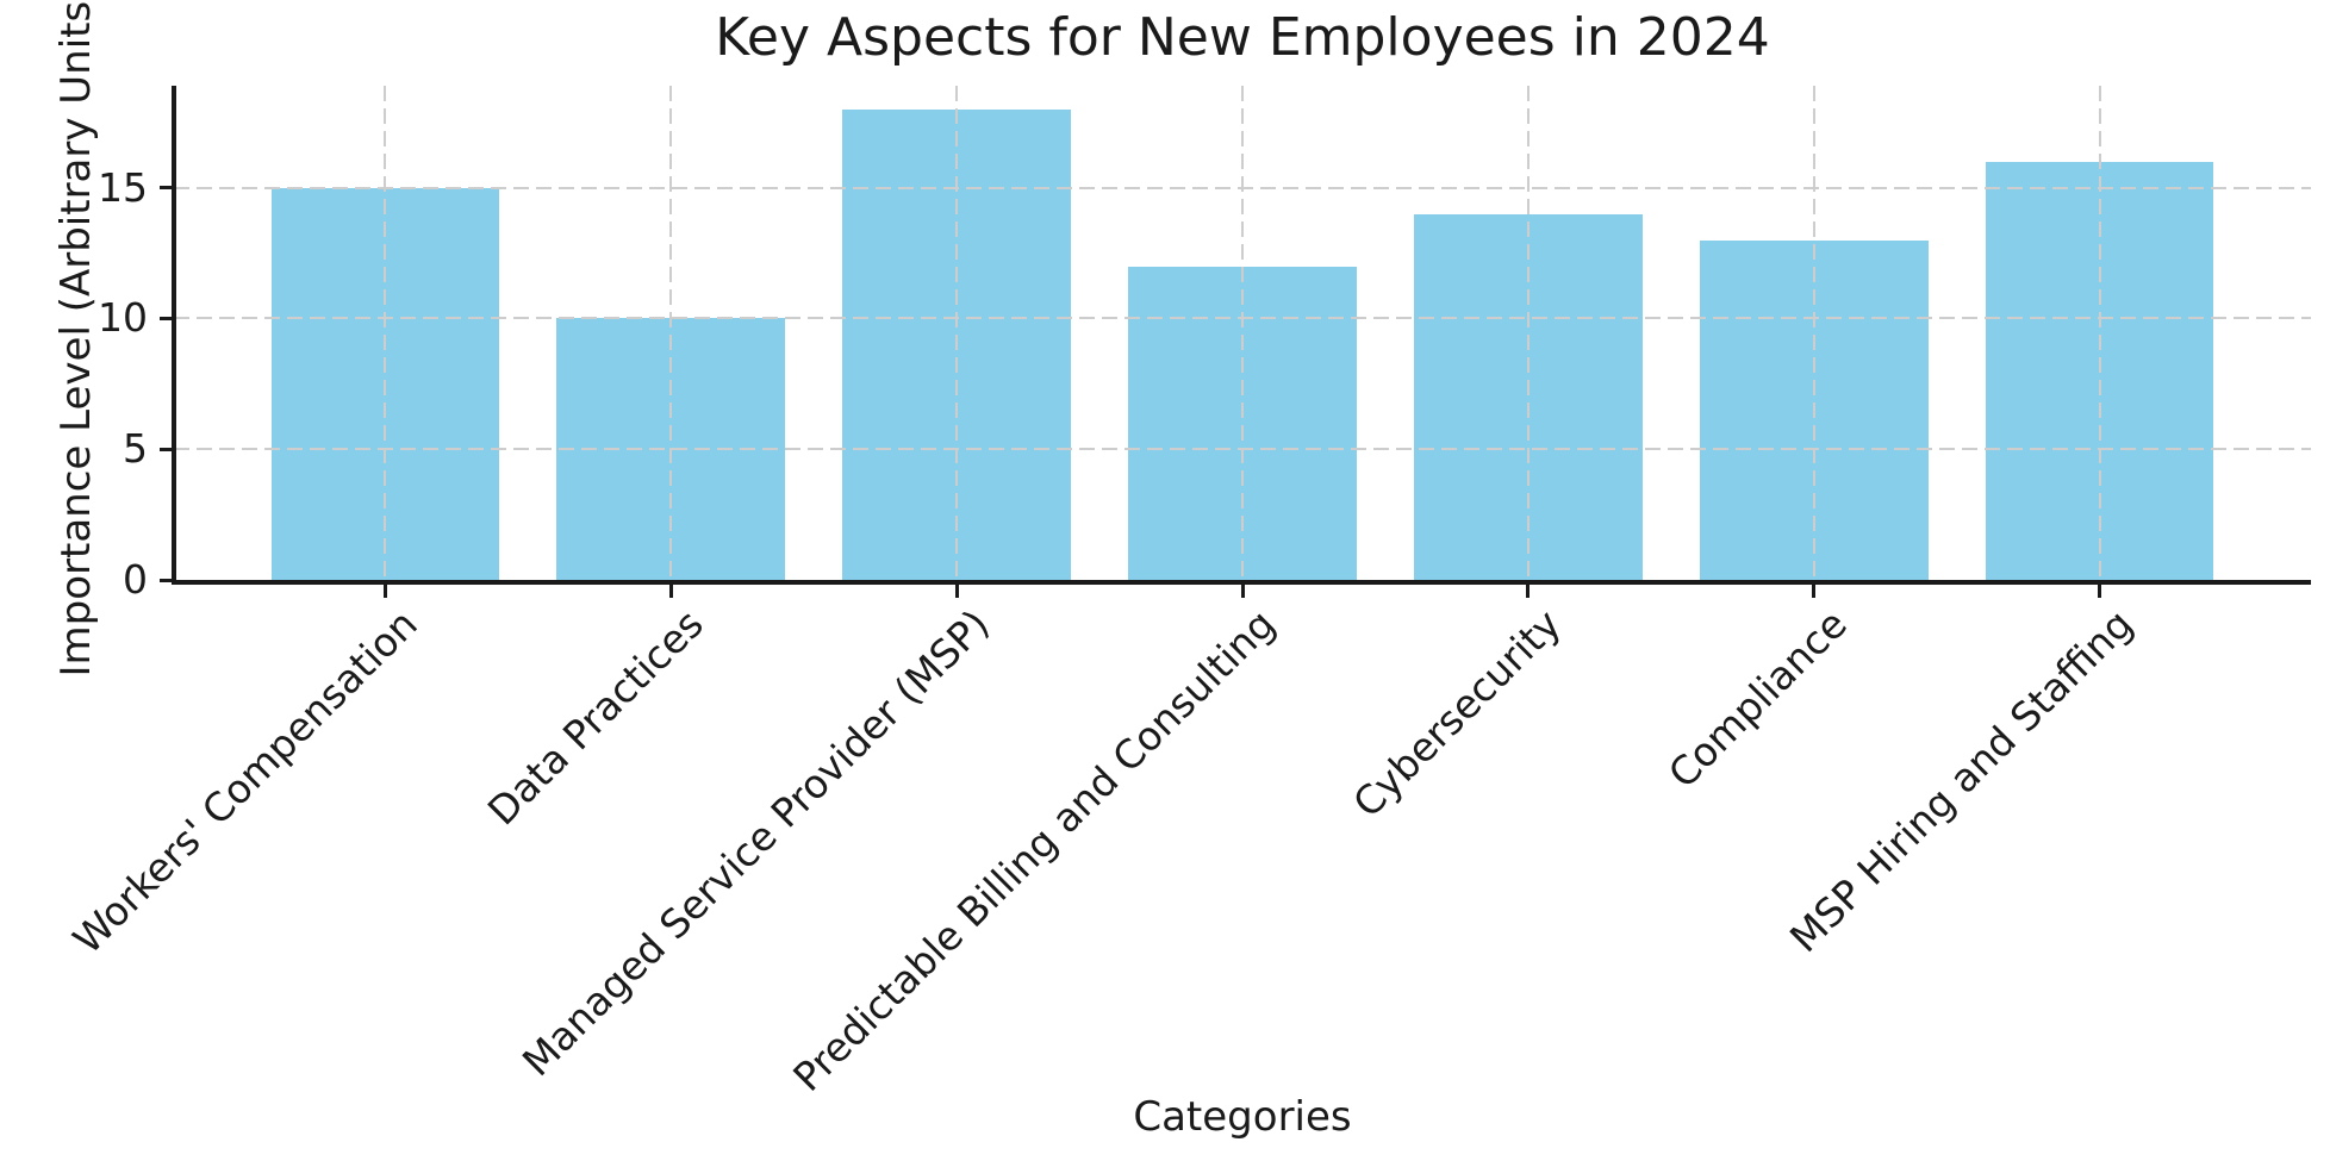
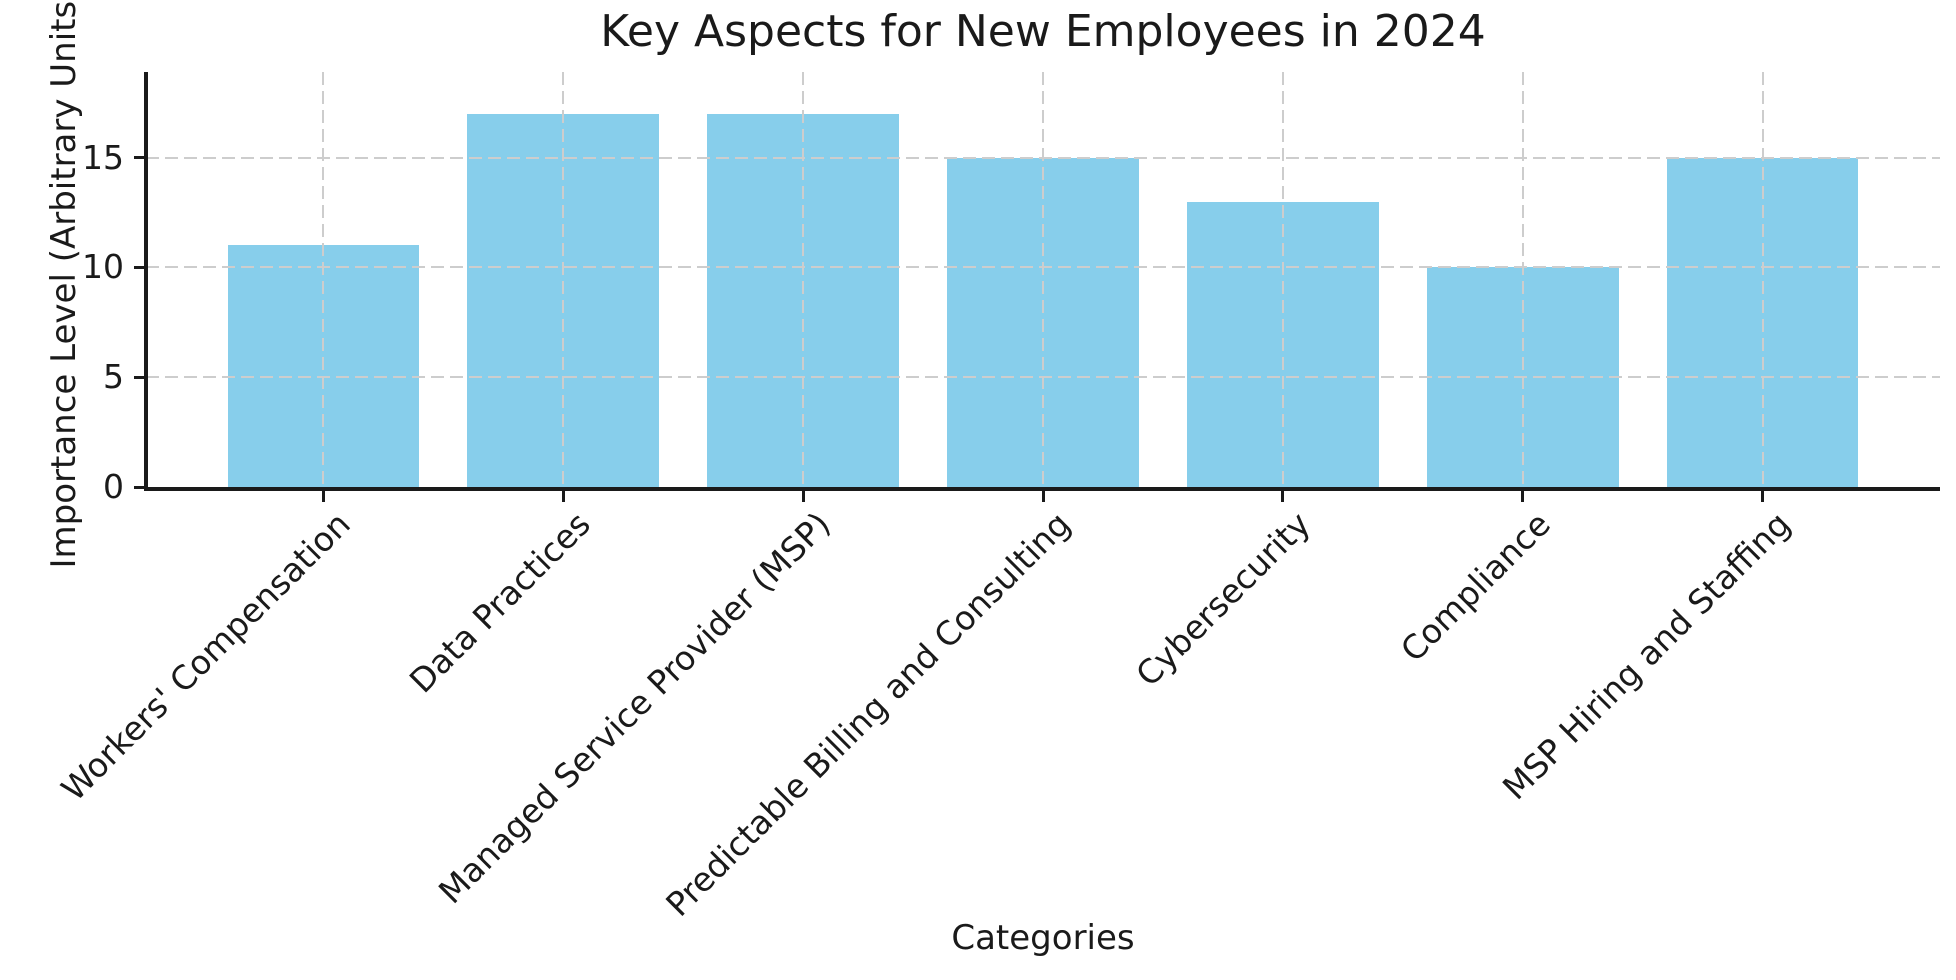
Workers' Compensation: 15 -> 11
Data Practices: 10 -> 17
Managed Service Provider (MSP): 18 -> 17
Predictable Billing and Consulting: 12 -> 15
Cybersecurity: 14 -> 13
Compliance: 13 -> 10
MSP Hiring and Staffing: 16 -> 15
